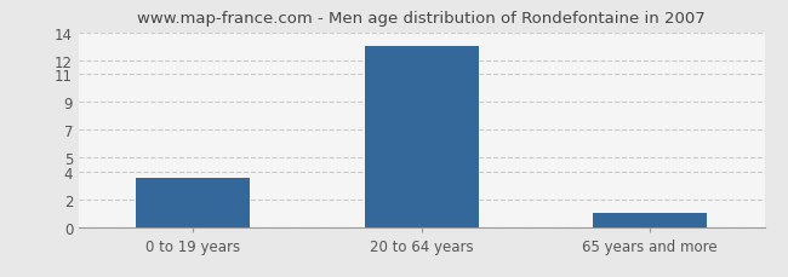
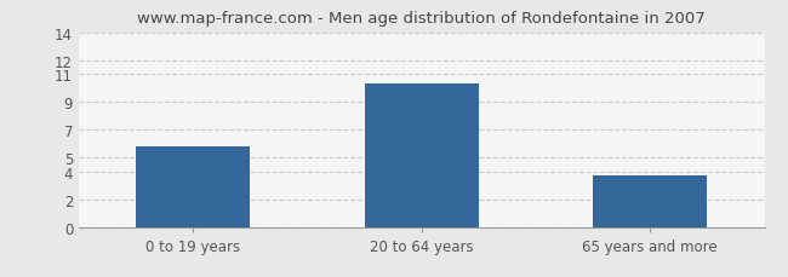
0 to 19 years: 3.5 -> 5.8
20 to 64 years: 13.0 -> 10.3
65 years and more: 1.0 -> 3.7
